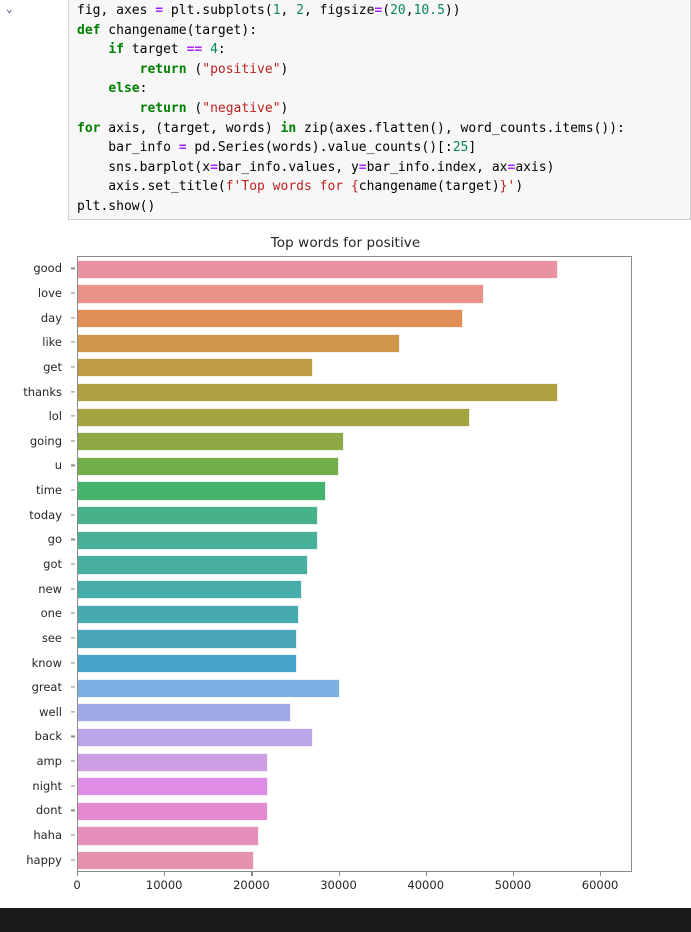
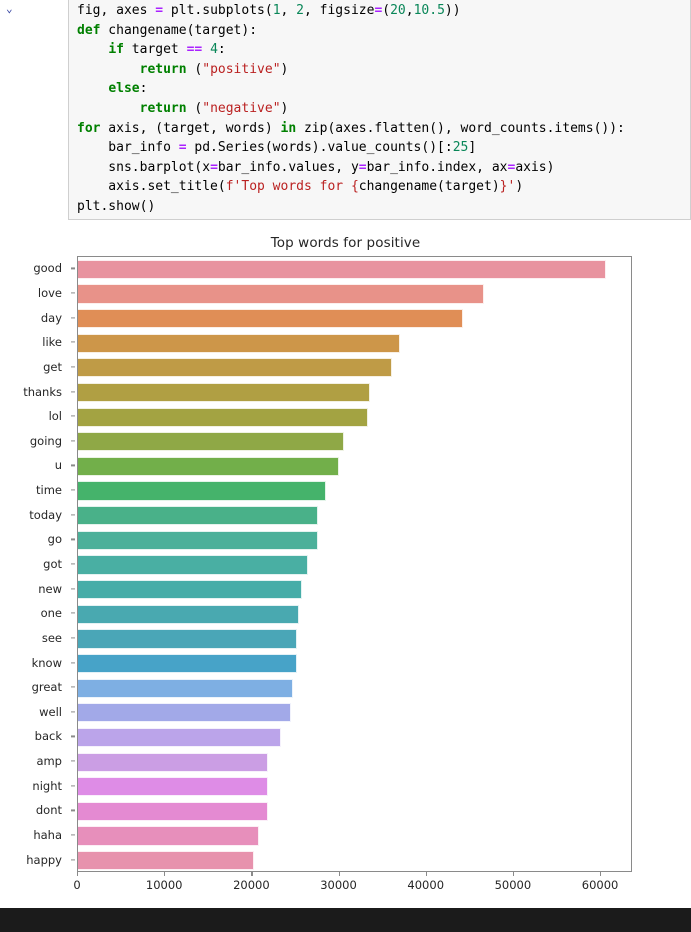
good: 55000 -> 61000
get: 27000 -> 36000
thanks: 55000 -> 34000
lol: 45000 -> 33000
great: 30000 -> 25000
back: 27000 -> 23000
